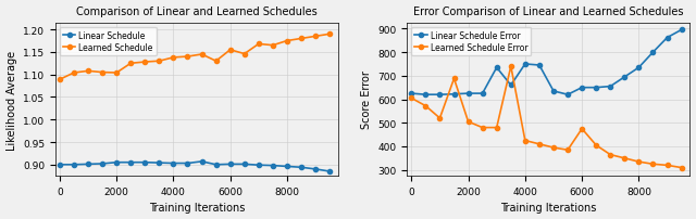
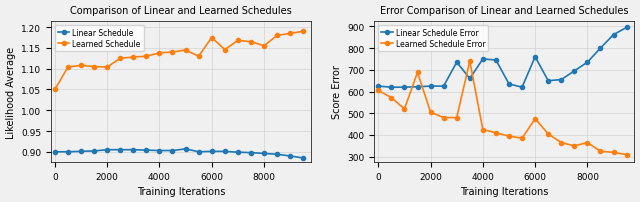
Comparison of Linear and Learned Schedules/Learned Schedule/0: 1.089 -> 1.050
Comparison of Linear and Learned Schedules/Learned Schedule/6000: 1.155 -> 1.175
Comparison of Linear and Learned Schedules/Learned Schedule/8000: 1.175 -> 1.155
Error Comparison of Linear and Learned Schedules/Linear Schedule Error/6000: 650 -> 760
Error Comparison of Linear and Learned Schedules/Learned Schedule Error/8000: 335 -> 365
